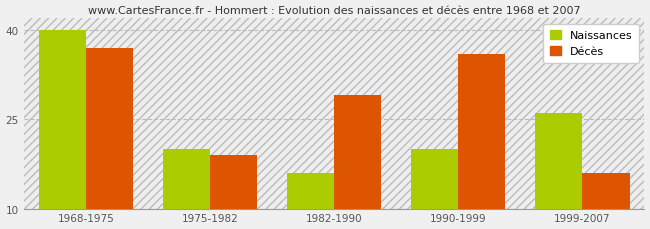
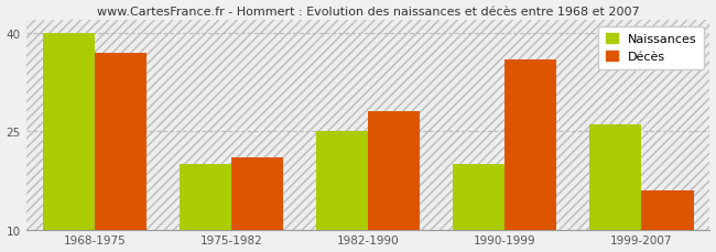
Décès/1975-1982: 19 -> 21
Naissances/1982-1990: 16 -> 25
Décès/1982-1990: 29 -> 28
